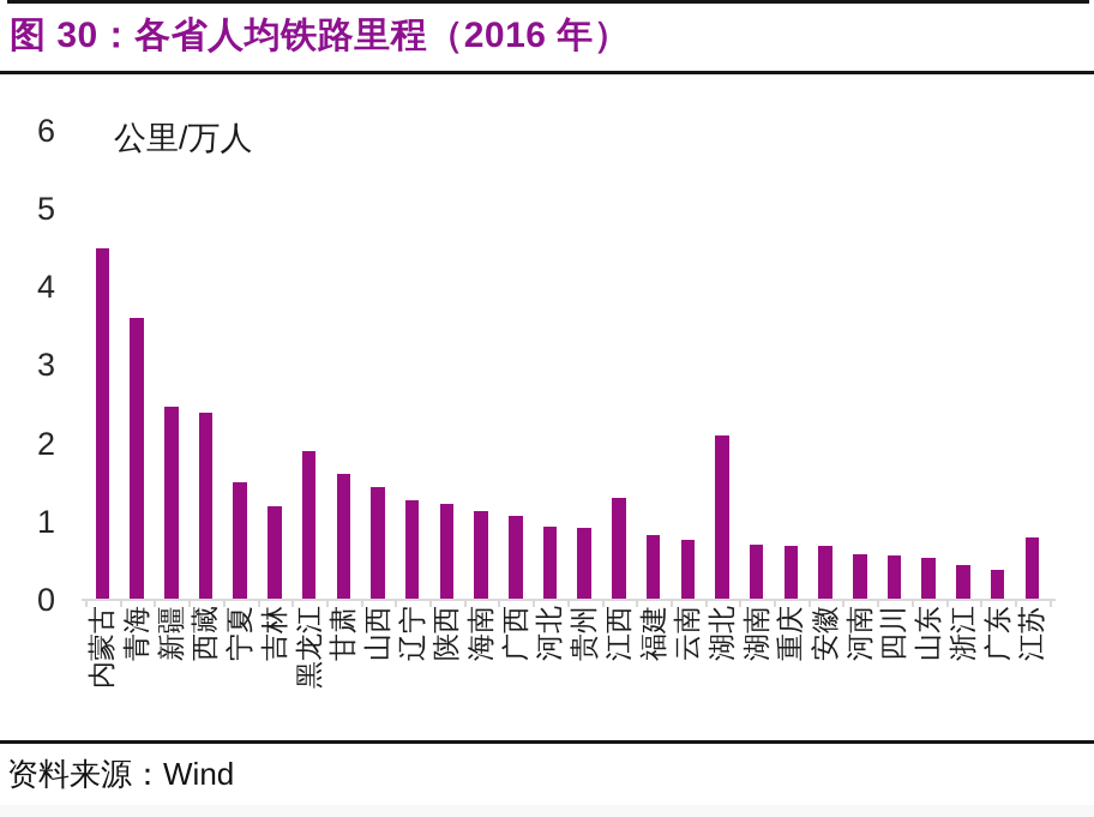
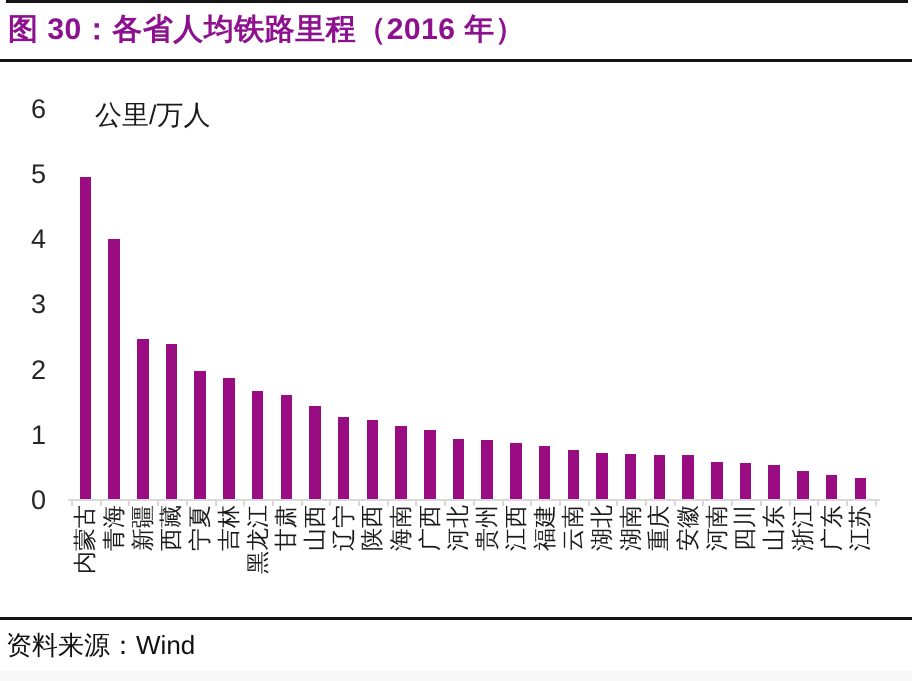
内蒙古: 4.5 -> 5.0
青海: 3.6 -> 4.0
宁夏: 1.5 -> 2.0
吉林: 1.2 -> 1.9
黑龙江: 1.9 -> 1.7
江西: 1.3 -> 0.9
湖北: 2.1 -> 0.7
江苏: 0.8 -> 0.3
